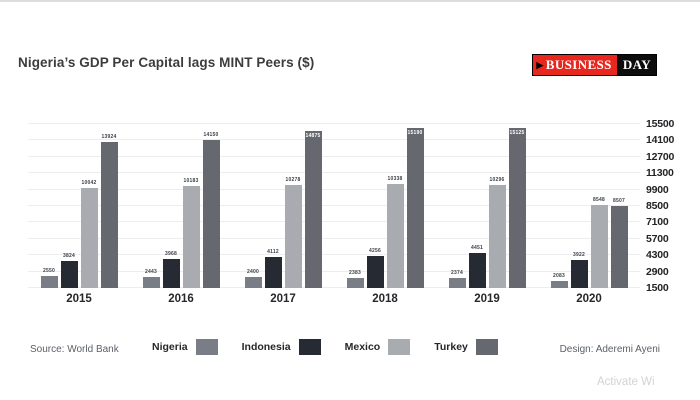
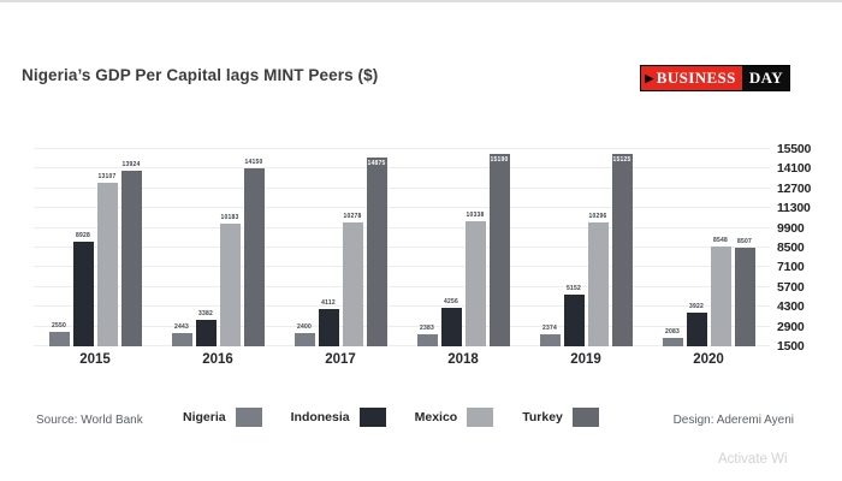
Indonesia/2015: 3824 -> 8928
Mexico/2015: 10042 -> 13107
Indonesia/2016: 3968 -> 3382
Indonesia/2019: 4451 -> 5152
